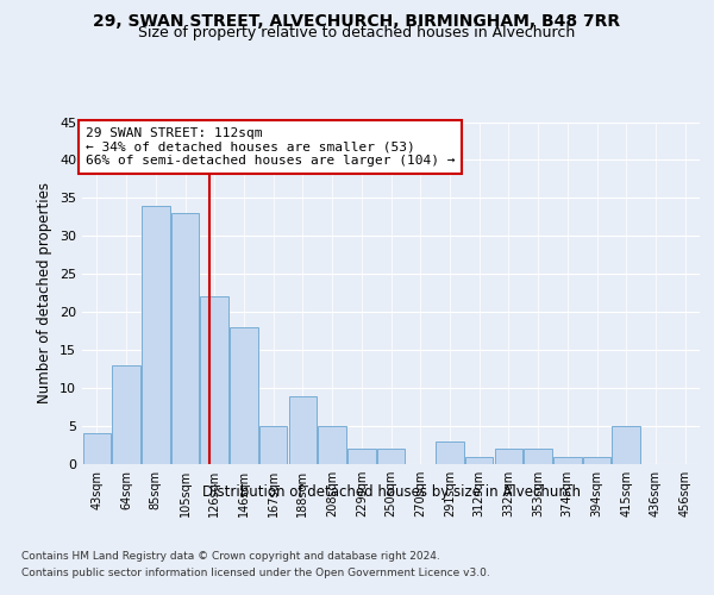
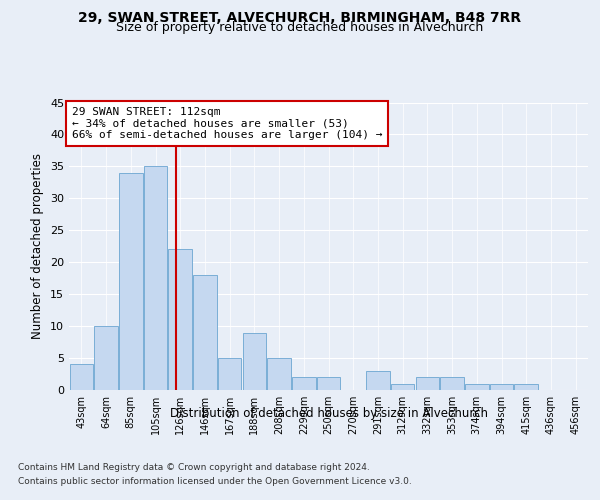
64sqm: 13 -> 10
105sqm: 33 -> 35
415sqm: 5 -> 1
